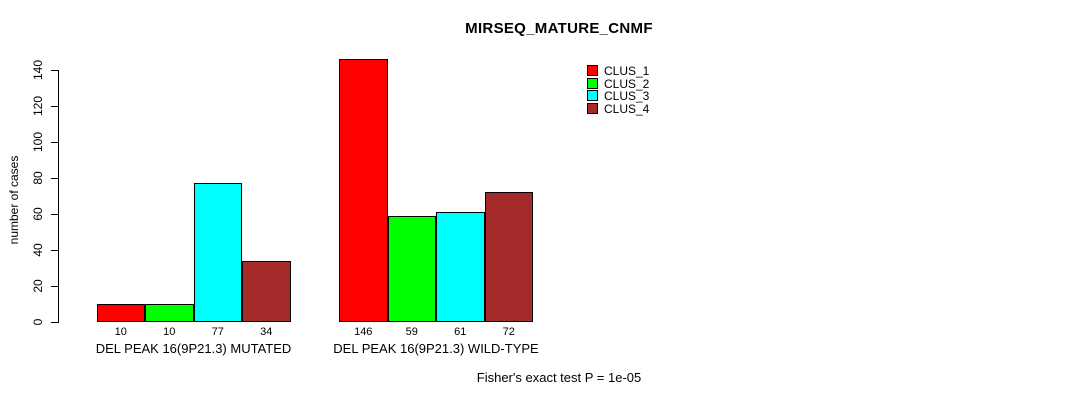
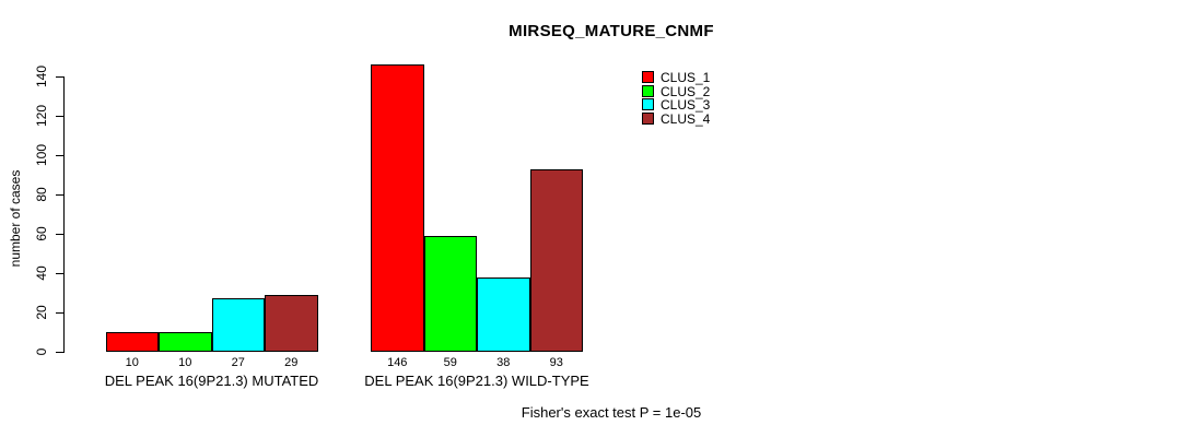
CLUS_3/DEL PEAK 16(9P21.3) MUTATED: 77 -> 27
CLUS_4/DEL PEAK 16(9P21.3) MUTATED: 34 -> 29
CLUS_3/DEL PEAK 16(9P21.3) WILD-TYPE: 61 -> 38
CLUS_4/DEL PEAK 16(9P21.3) WILD-TYPE: 72 -> 93
